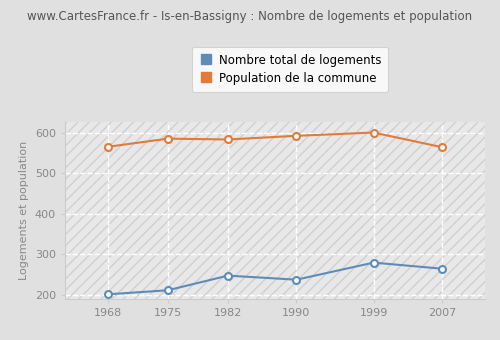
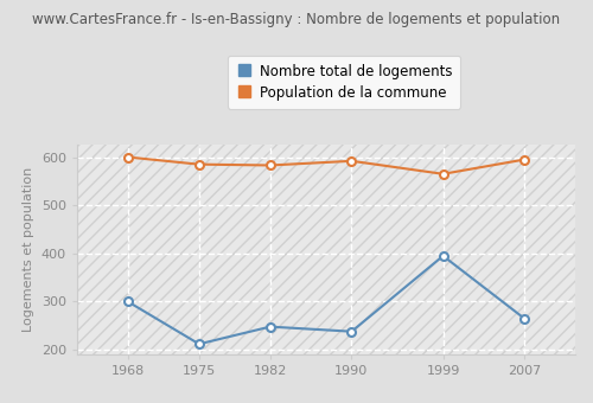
Nombre total de logements/1968: 202 -> 300
Population de la commune/1968: 565 -> 600
Nombre total de logements/1999: 280 -> 395
Population de la commune/1999: 600 -> 565
Population de la commune/2007: 564 -> 595
